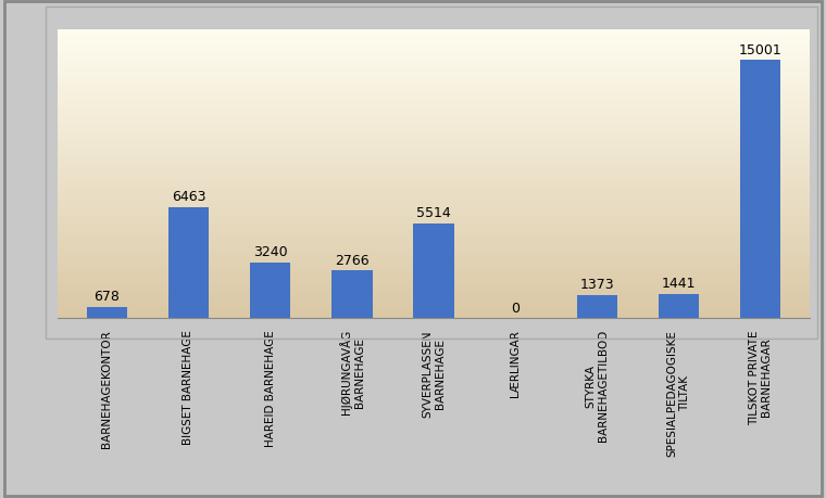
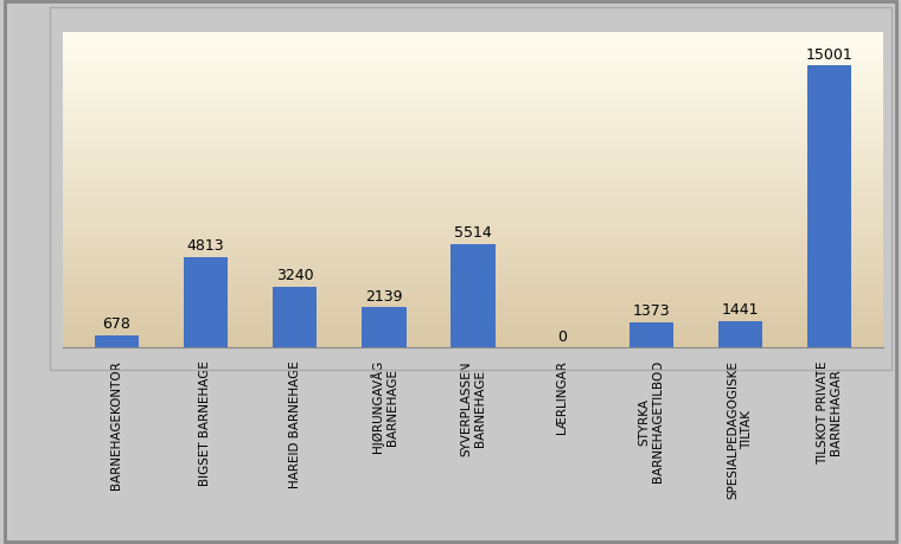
BIGSET BARNEHAGE: 6463 -> 4813
HJØRUNGAVÅG BARNEHAGE: 2766 -> 2139
